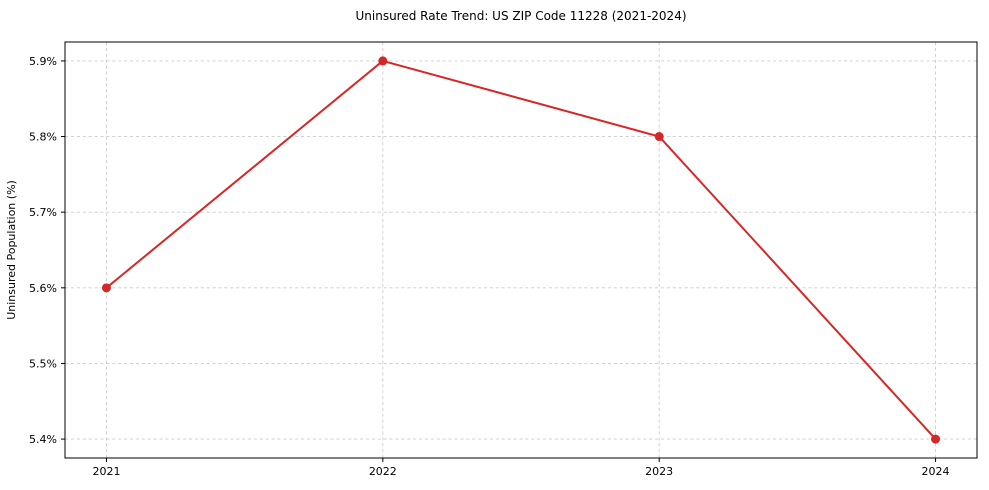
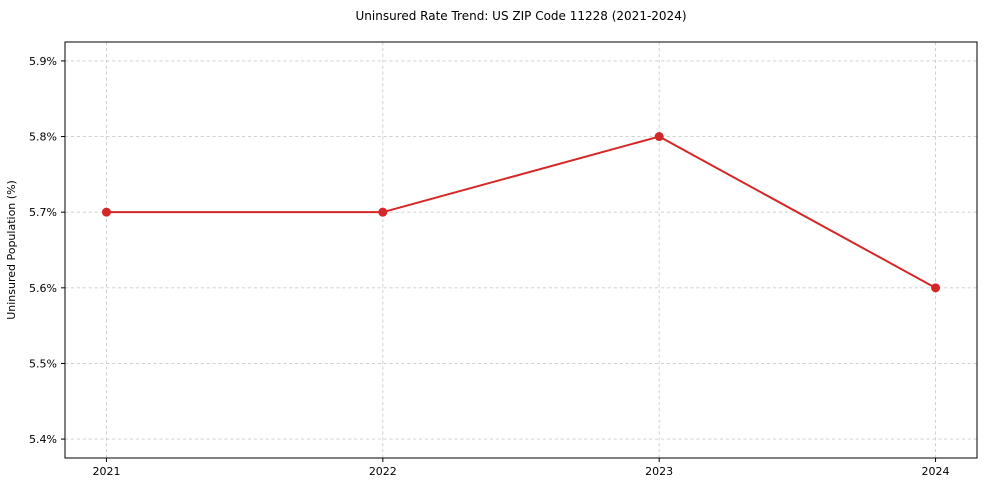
2021: 5.6% -> 5.7%
2022: 5.9% -> 5.7%
2024: 5.4% -> 5.6%
